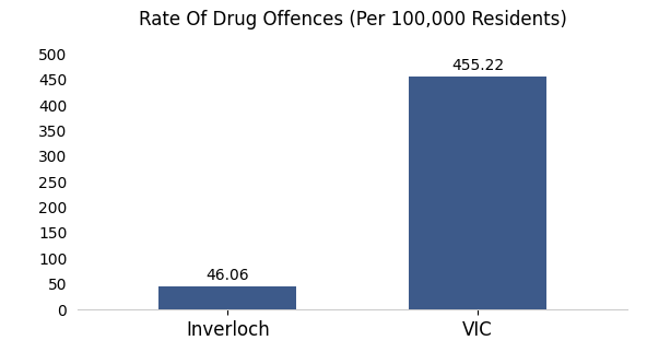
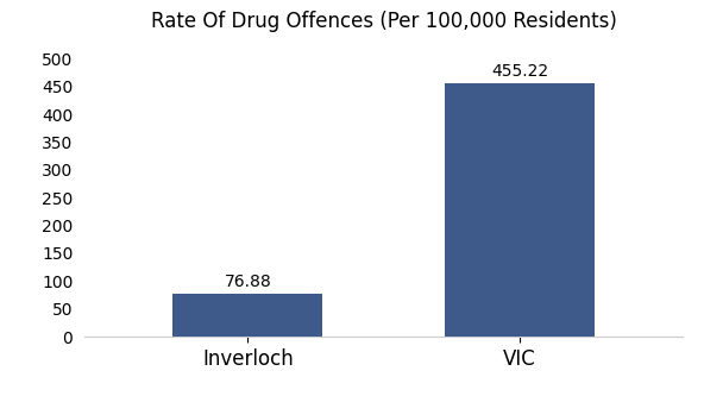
Inverloch: 46.06 -> 76.88
